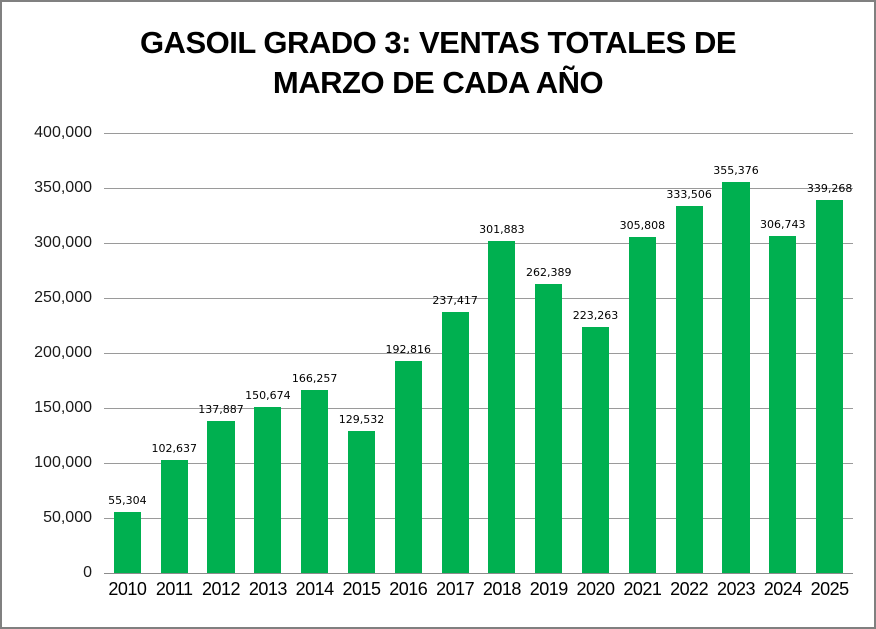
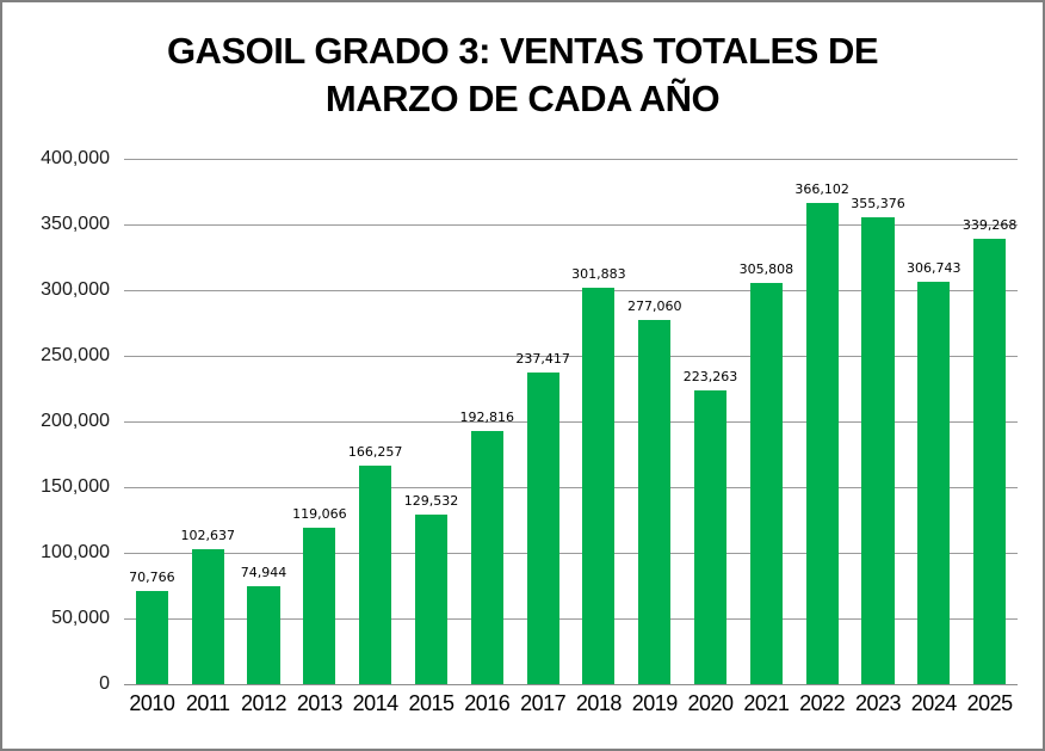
2010: 55,304 -> 70,766
2012: 137,887 -> 74,944
2013: 150,674 -> 119,066
2019: 262,389 -> 277,060
2022: 333,506 -> 366,102
